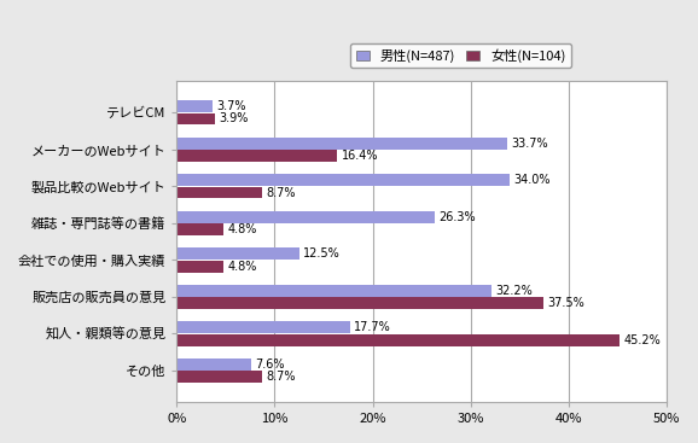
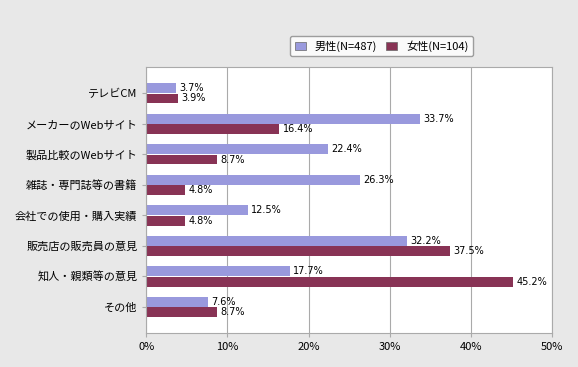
男性(N=487)/製品比較のWebサイト: 34.0% -> 22.4%
